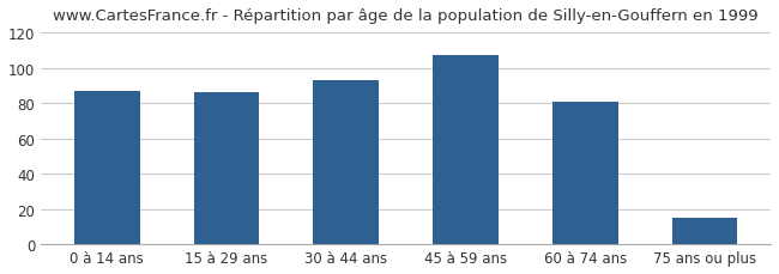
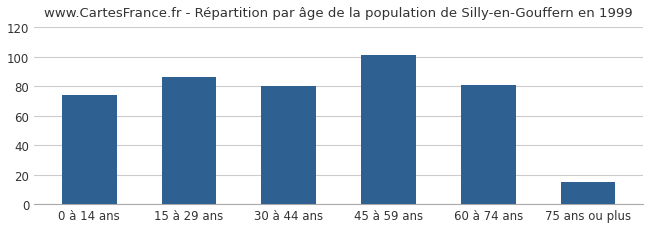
0 à 14 ans: 87 -> 74
30 à 44 ans: 93 -> 80
45 à 59 ans: 107 -> 101
